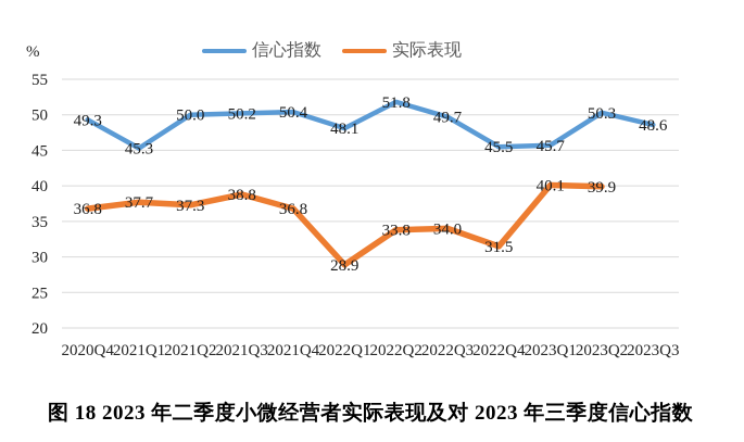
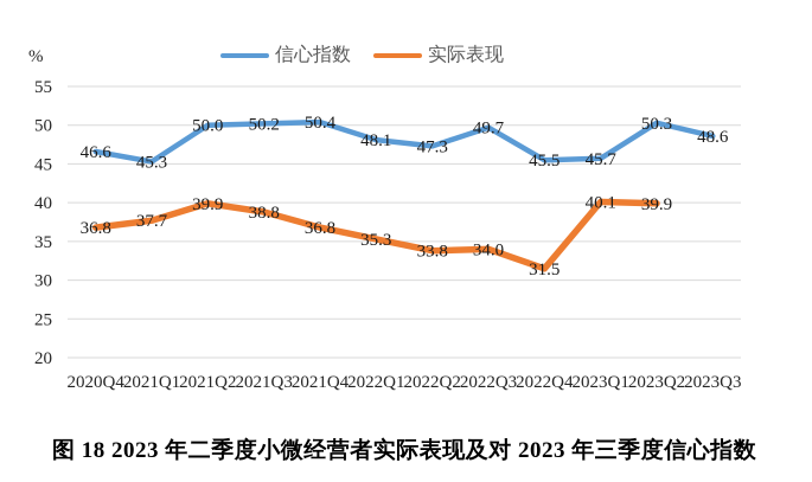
信心指数/2020Q4: 49.3 -> 46.6
实际表现/2021Q2: 37.3 -> 39.9
实际表现/2022Q1: 28.9 -> 35.3
信心指数/2022Q2: 51.8 -> 47.3
